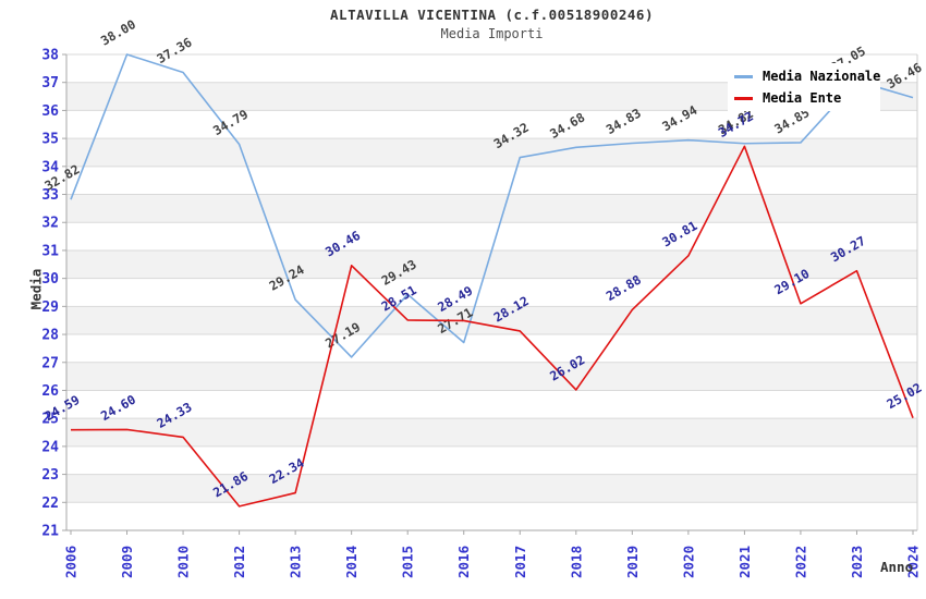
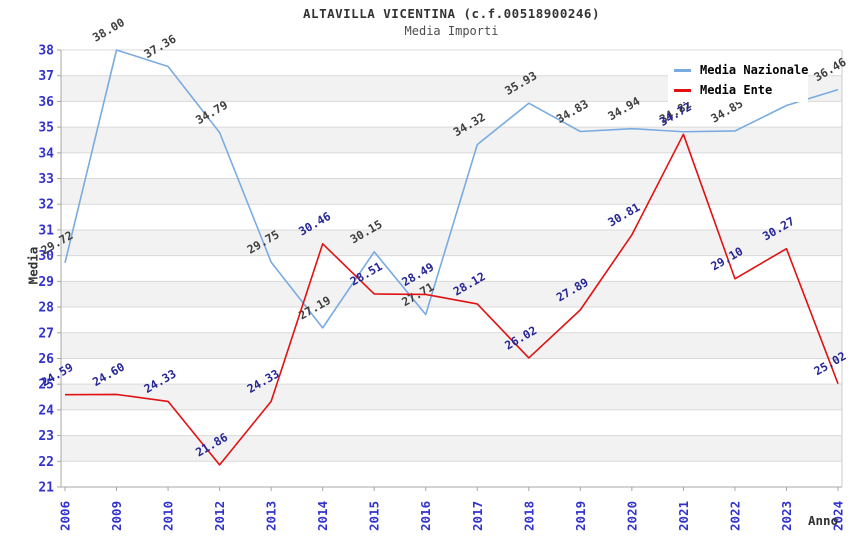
Media Nazionale/2006: 32.82 -> 29.72
Media Nazionale/2013: 29.24 -> 29.75
Media Ente/2013: 22.34 -> 24.33
Media Nazionale/2015: 29.43 -> 30.15
Media Nazionale/2018: 34.68 -> 35.93
Media Ente/2019: 28.88 -> 27.89
Media Nazionale/2023: 37.05 -> 35.84
